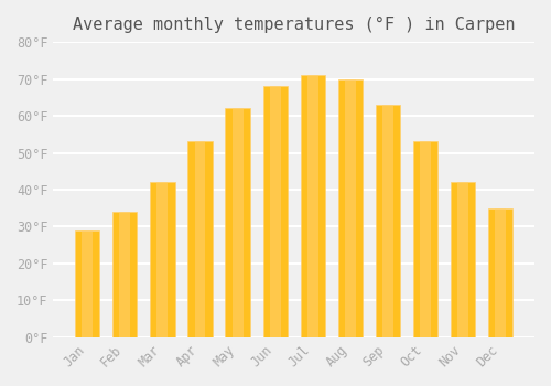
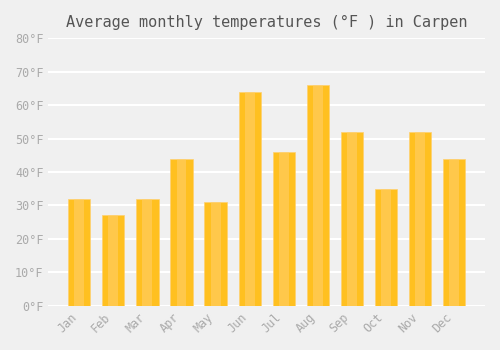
Jan: 29°F -> 32°F
Feb: 34°F -> 27°F
Mar: 42°F -> 32°F
Apr: 53°F -> 44°F
May: 62°F -> 31°F
Jun: 68°F -> 64°F
Jul: 71°F -> 46°F
Aug: 70°F -> 66°F
Sep: 63°F -> 52°F
Oct: 53°F -> 35°F
Nov: 42°F -> 52°F
Dec: 35°F -> 44°F
